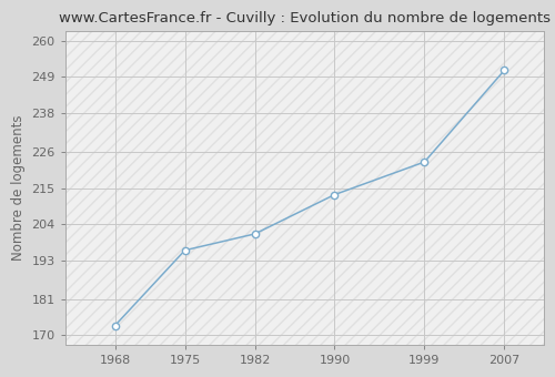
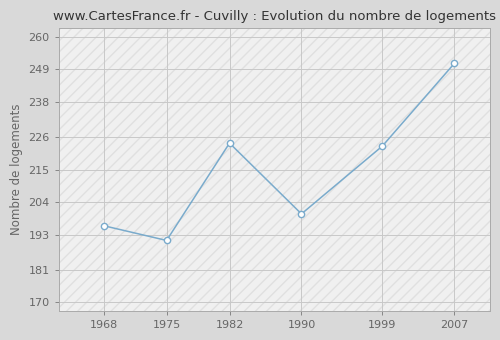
1968: 173 -> 196
1975: 196 -> 191
1982: 201 -> 224
1990: 213 -> 200
